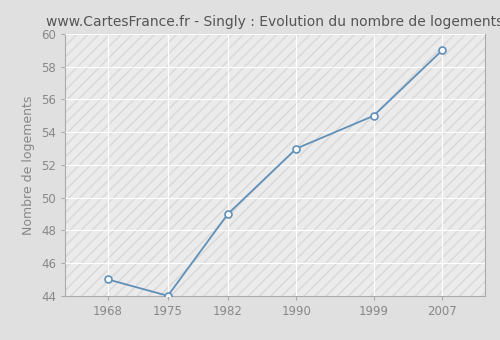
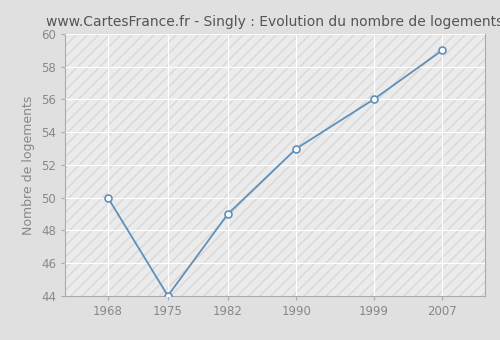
1968: 45 -> 50
1999: 55 -> 56
